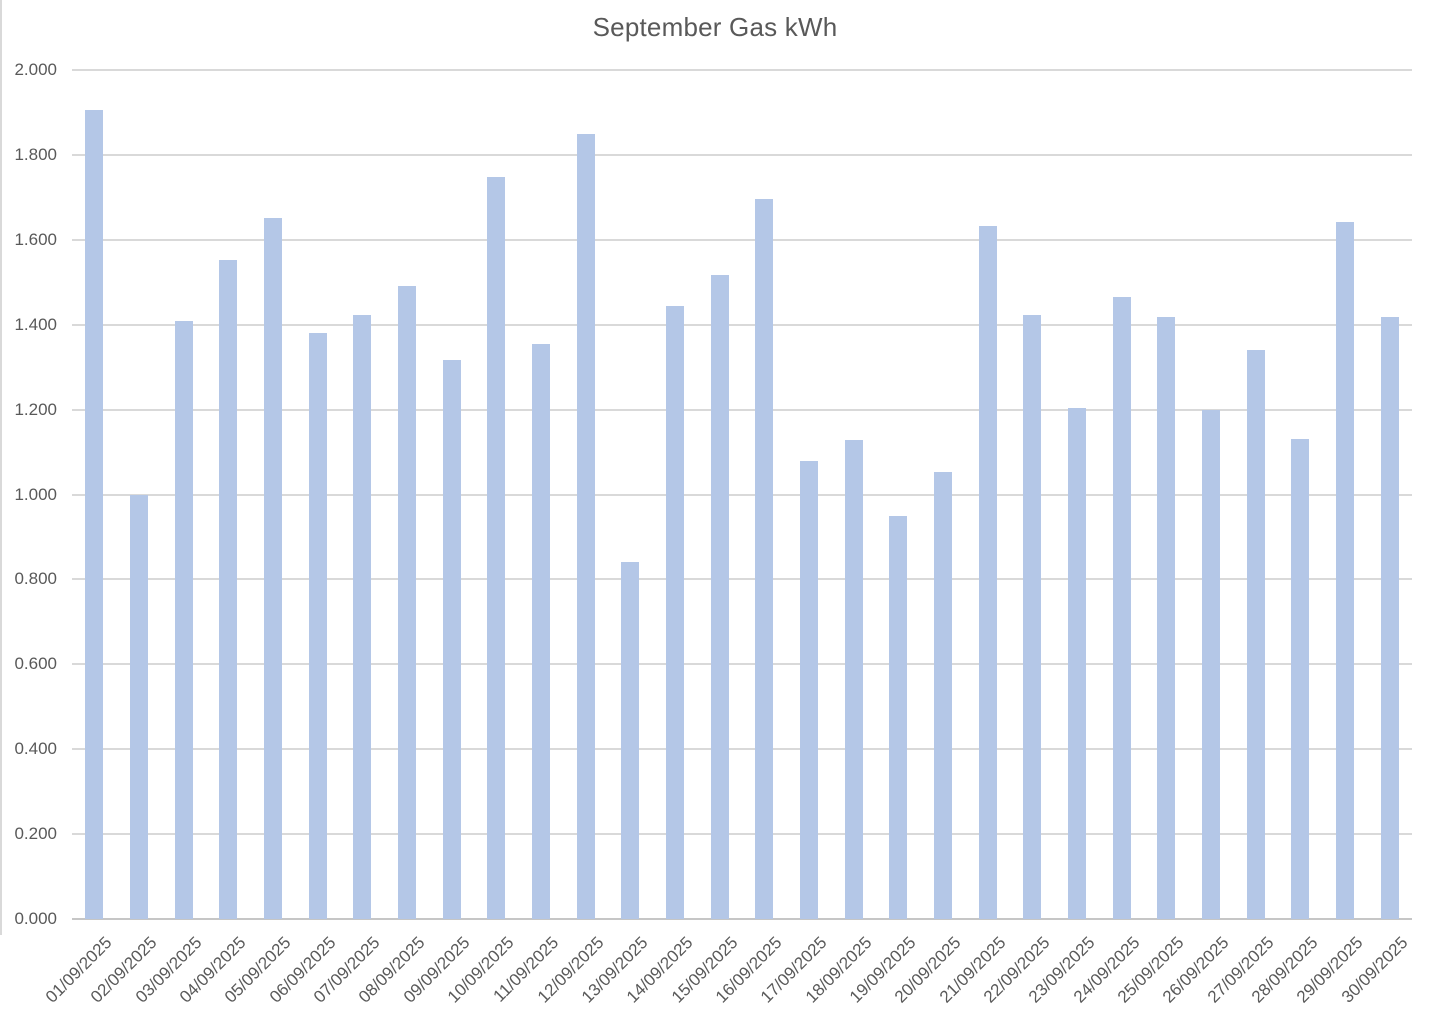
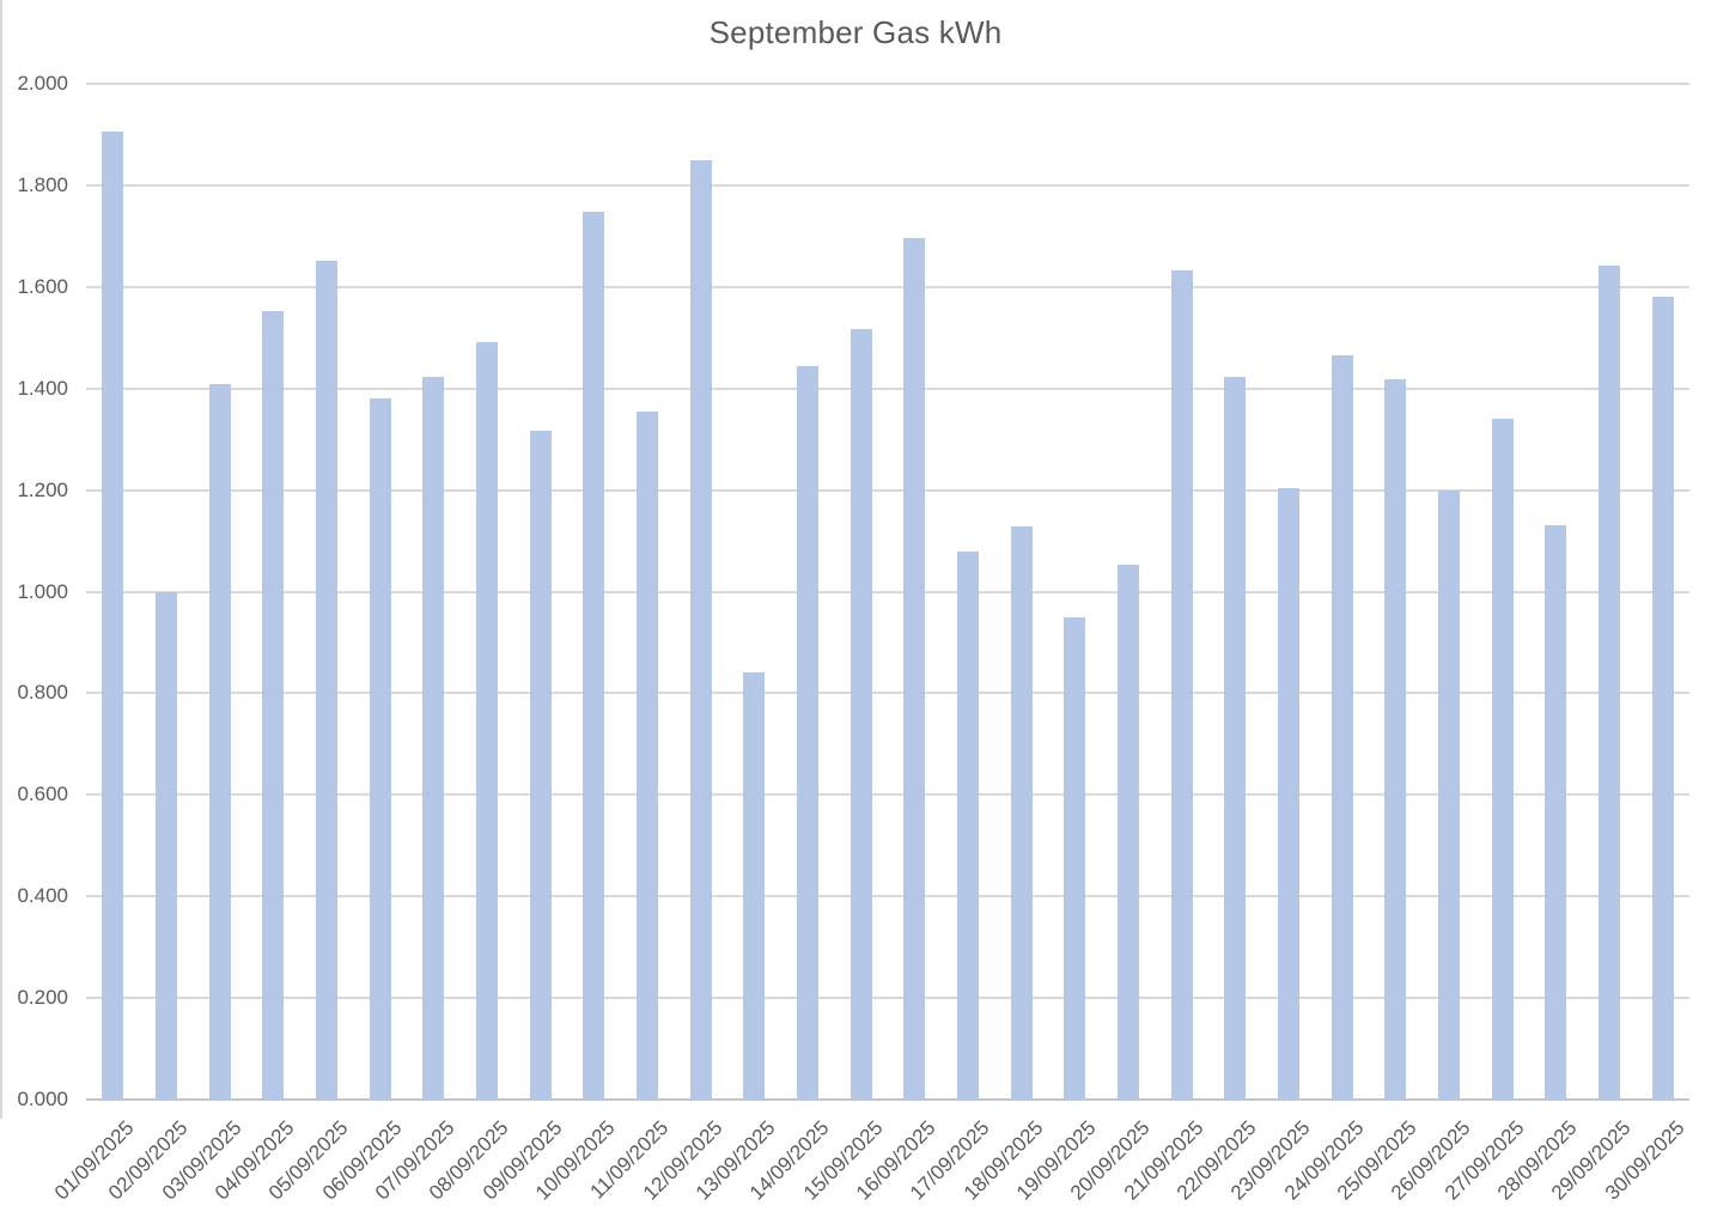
30/09/2025: 1.42 -> 1.58
